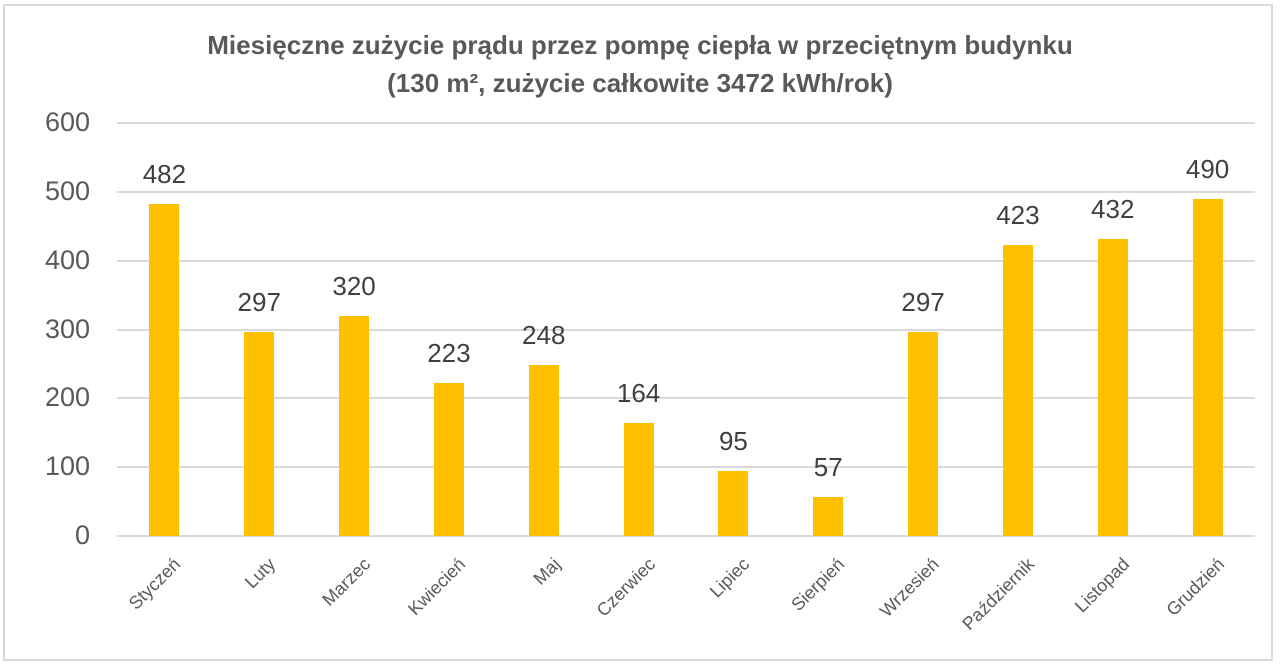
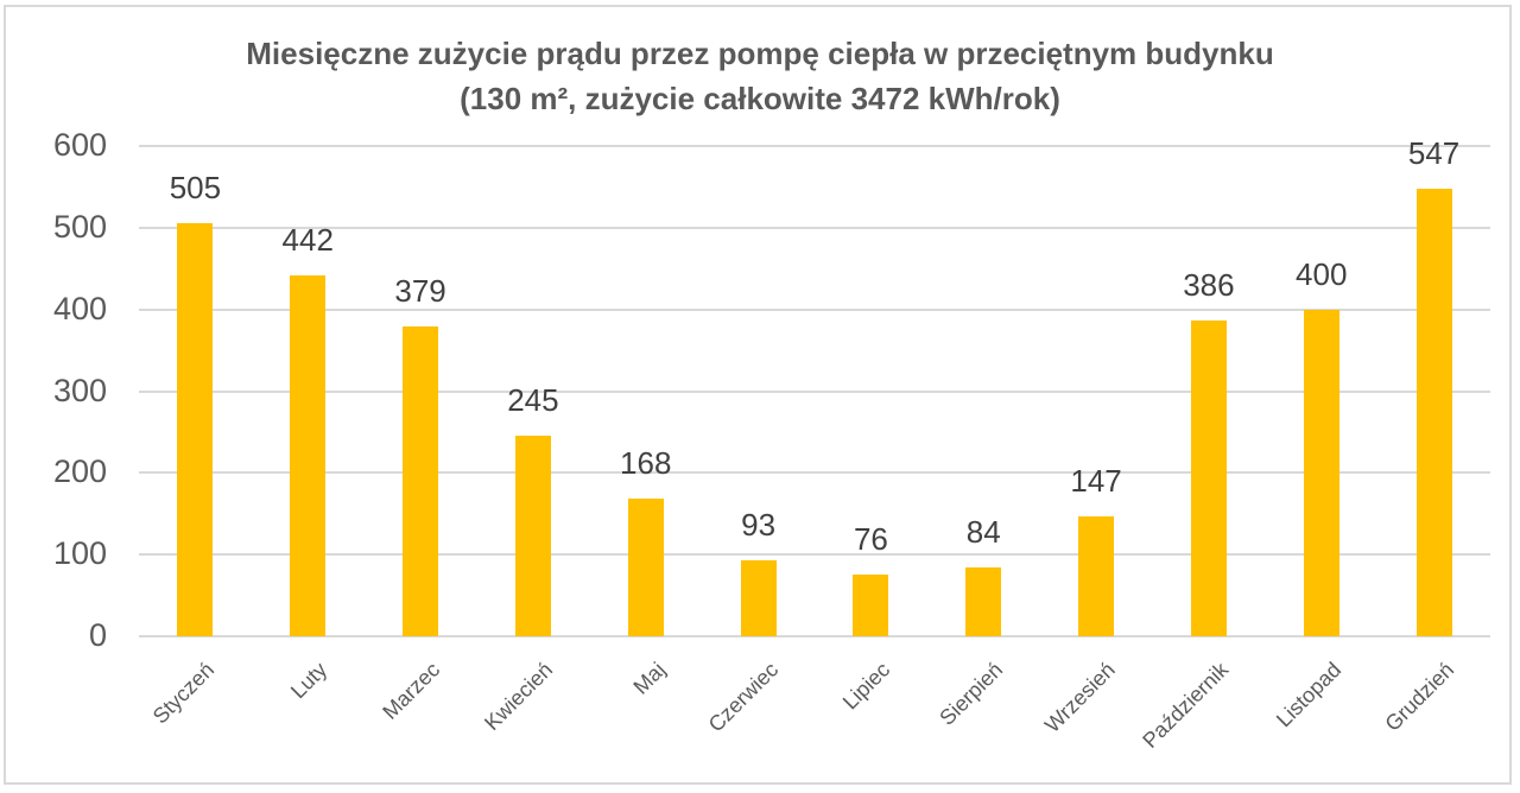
Styczeń: 482 -> 505
Luty: 297 -> 442
Marzec: 320 -> 379
Kwiecień: 223 -> 245
Maj: 248 -> 168
Czerwiec: 164 -> 93
Lipiec: 95 -> 76
Sierpień: 57 -> 84
Wrzesień: 297 -> 147
Październik: 423 -> 386
Listopad: 432 -> 400
Grudzień: 490 -> 547
